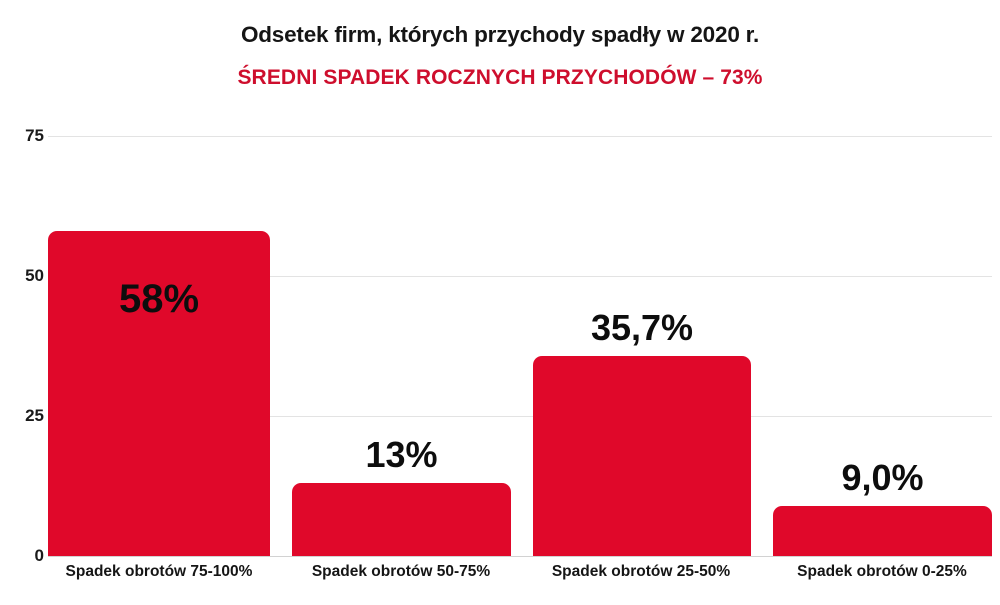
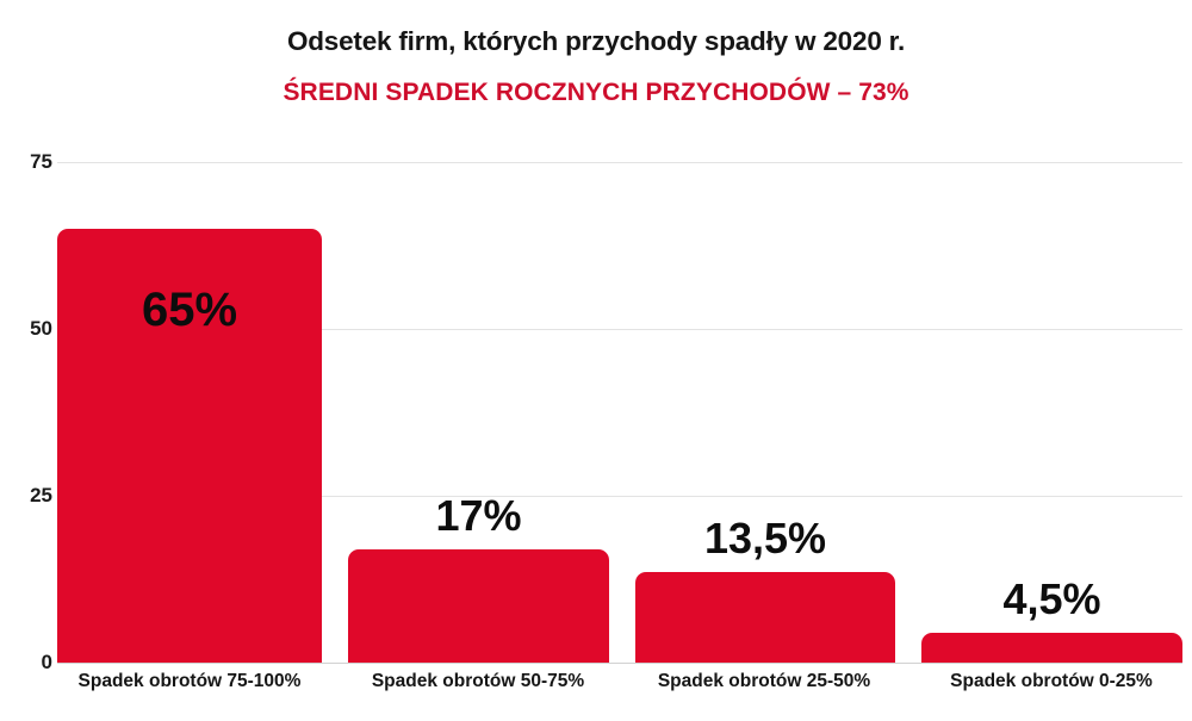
Spadek obrotów 75-100%: 58% -> 65%
Spadek obrotów 50-75%: 13% -> 17%
Spadek obrotów 25-50%: 35,7% -> 13,5%
Spadek obrotów 0-25%: 9,0% -> 4,5%
